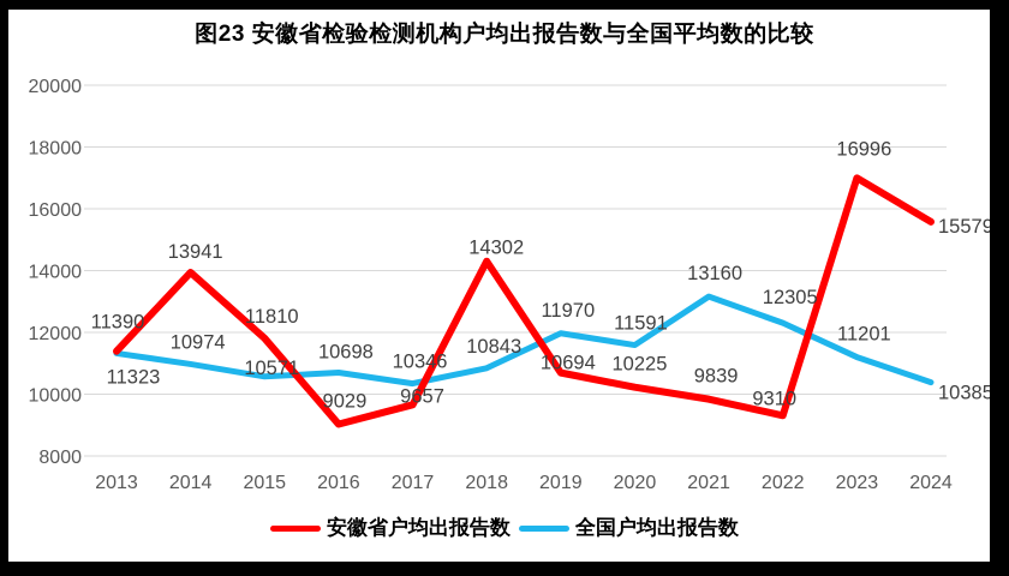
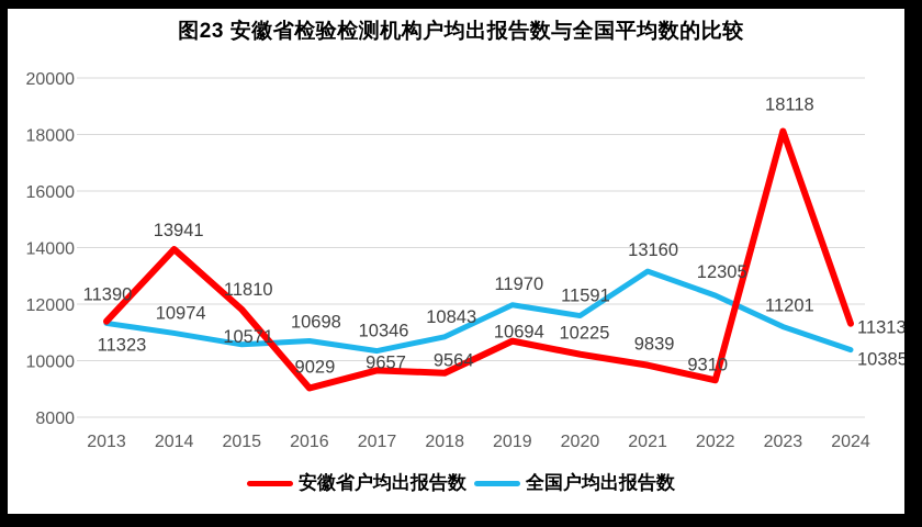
安徽省户均出报告数/2018: 14302 -> 9564
安徽省户均出报告数/2023: 16996 -> 18118
安徽省户均出报告数/2024: 15579 -> 11313
